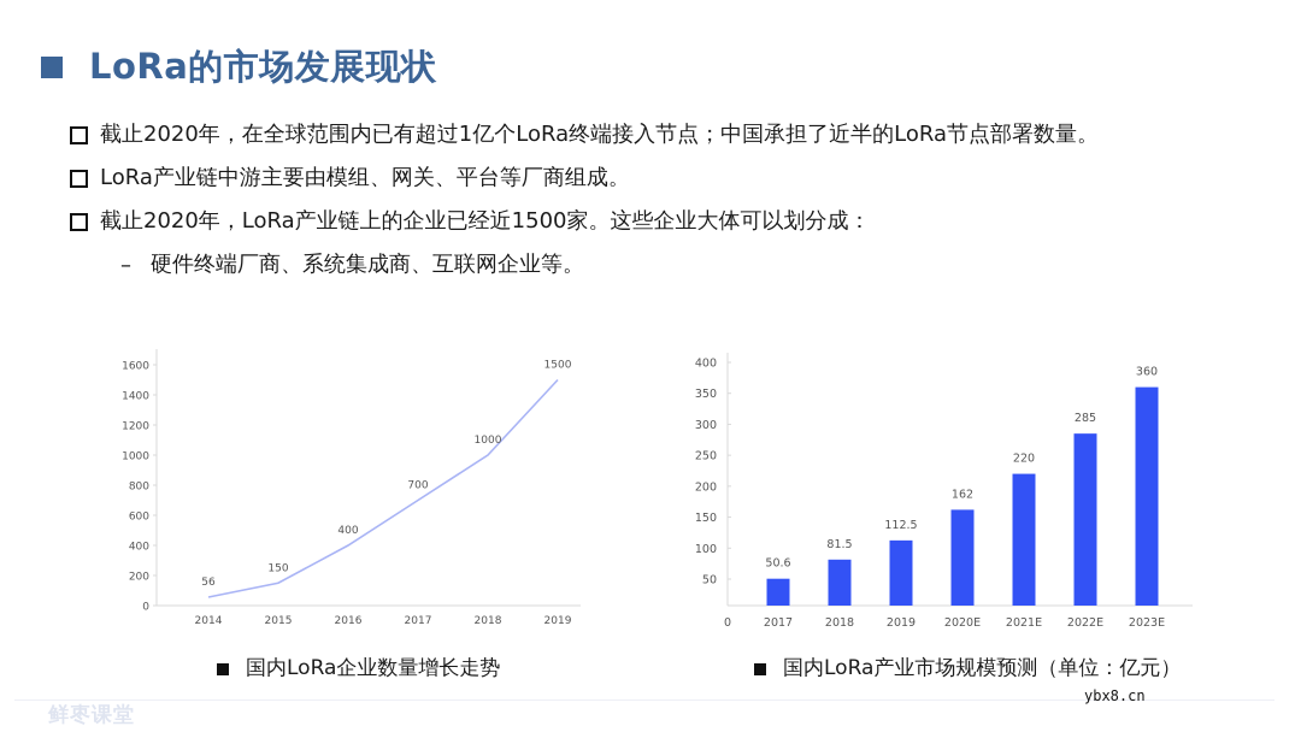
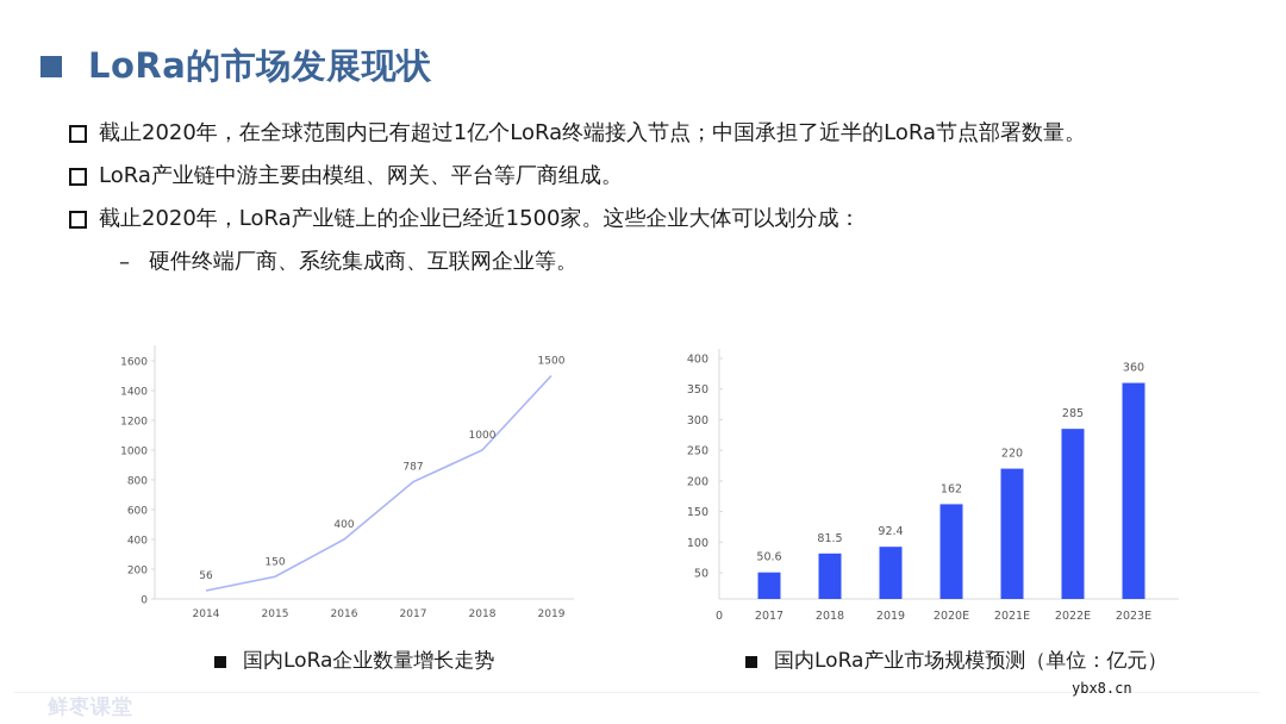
国内LoRa企业数量增长走势/2017: 700 -> 787
国内LoRa产业市场规模预测（单位：亿元）/2019: 112.5 -> 92.4
